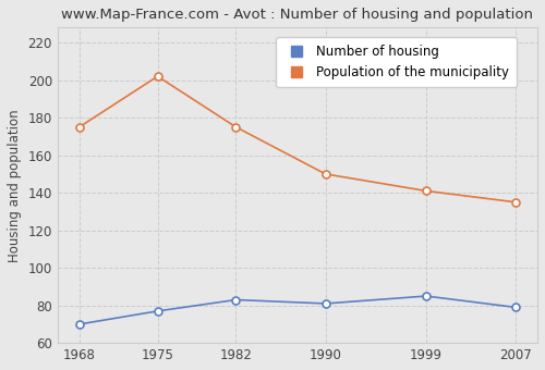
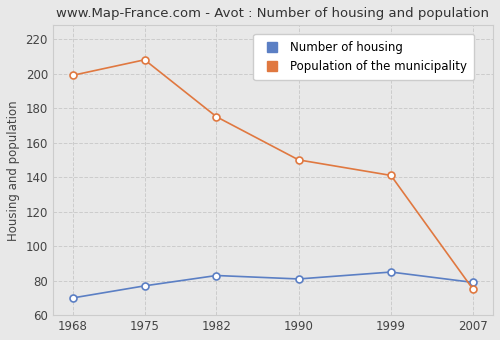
Population of the municipality/1968: 175 -> 199
Population of the municipality/1975: 202 -> 208
Population of the municipality/2007: 135 -> 75
